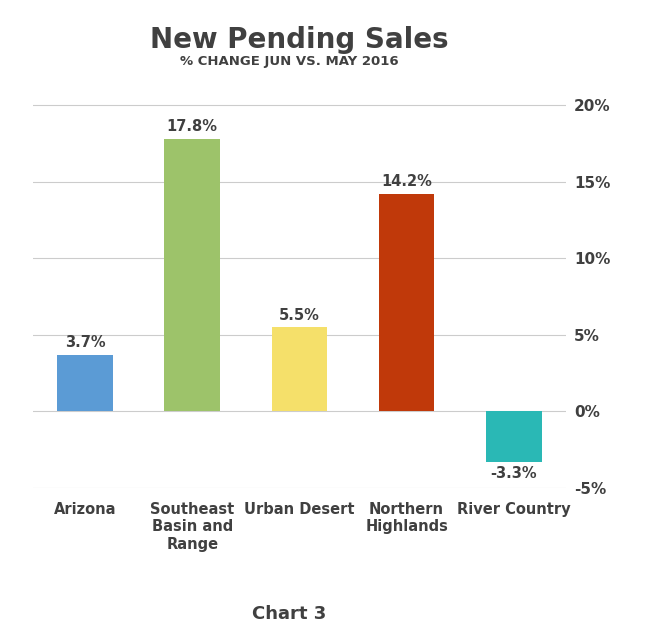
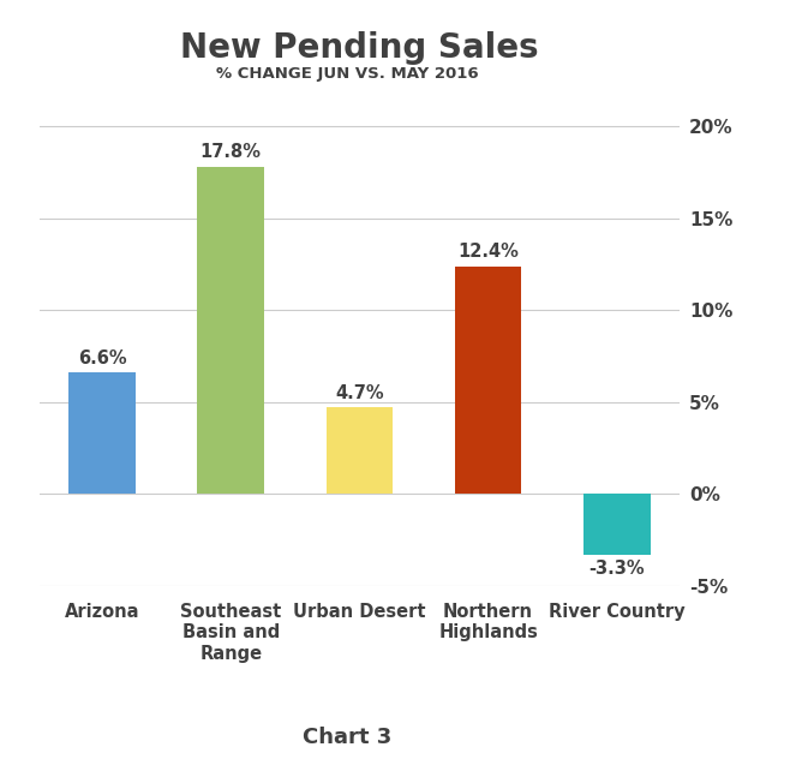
Arizona: 3.7% -> 6.6%
Urban Desert: 5.5% -> 4.7%
Northern Highlands: 14.2% -> 12.4%
